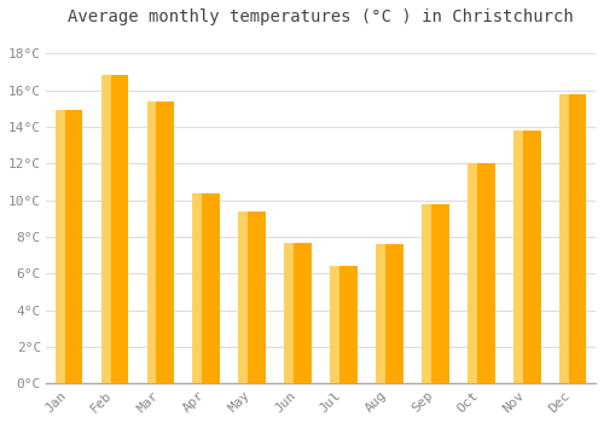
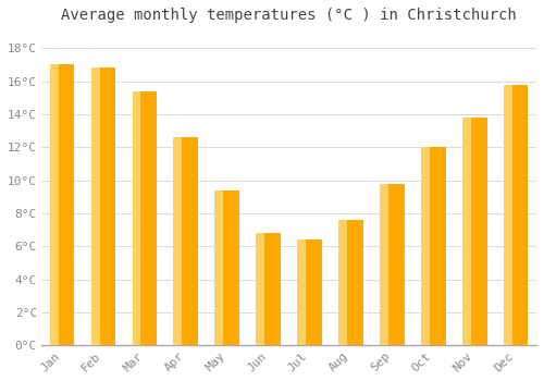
Jan: 14.9°C -> 17.0°C
Apr: 10.4°C -> 12.6°C
Jun: 7.7°C -> 6.8°C
